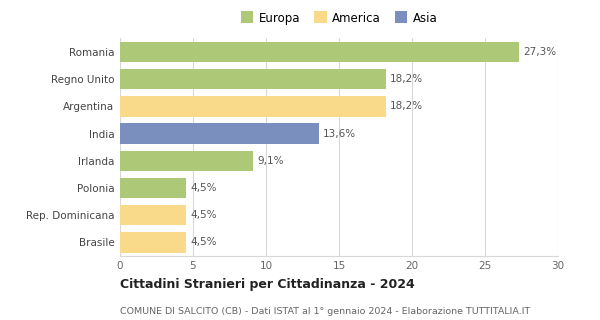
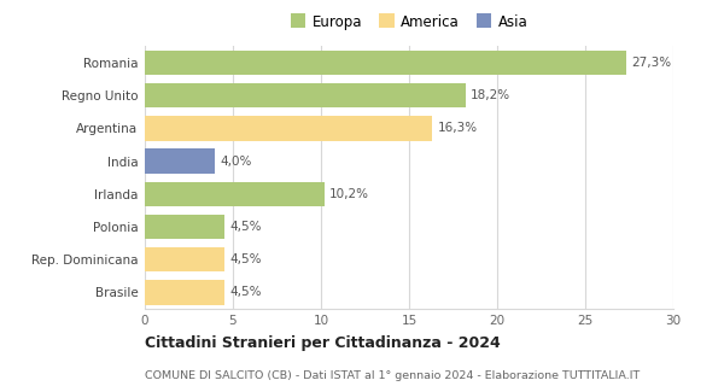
Argentina: 18,2% -> 16,3%
India: 13,6% -> 4,0%
Irlanda: 9,1% -> 10,2%
